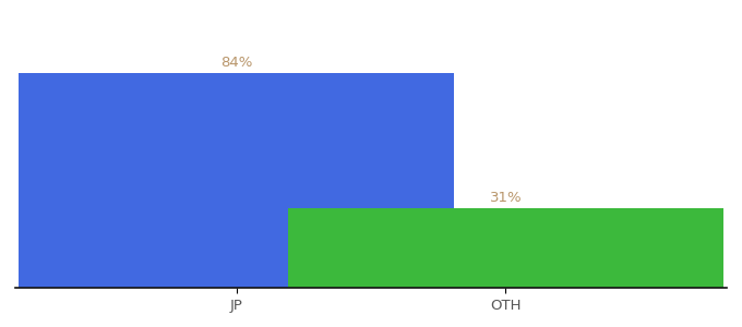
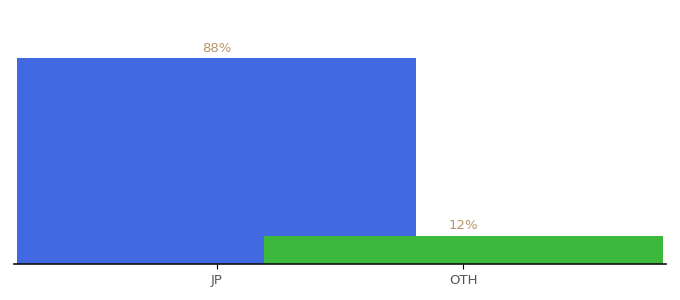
JP: 84% -> 88%
OTH: 31% -> 12%
